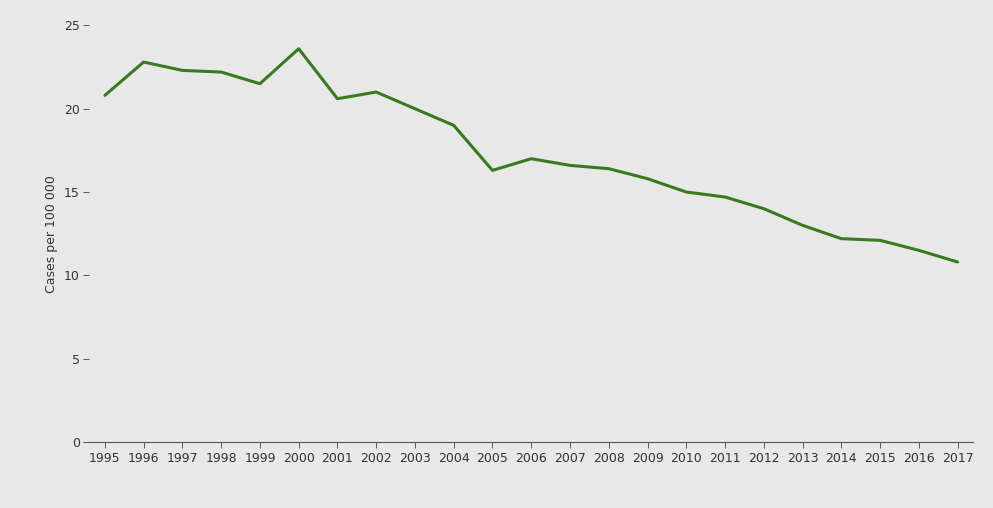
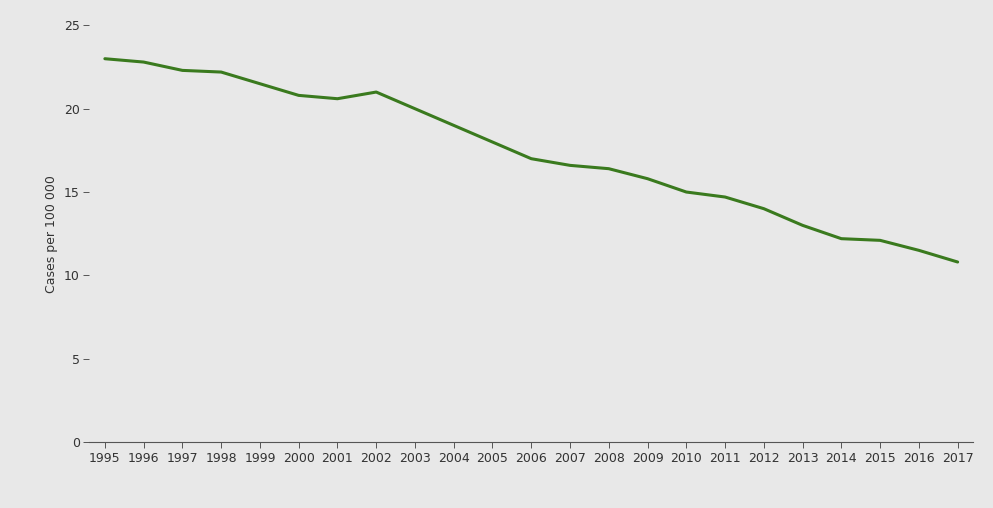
1995: 20.8 -> 23.0
2000: 23.6 -> 20.8
2005: 16.3 -> 18.0
